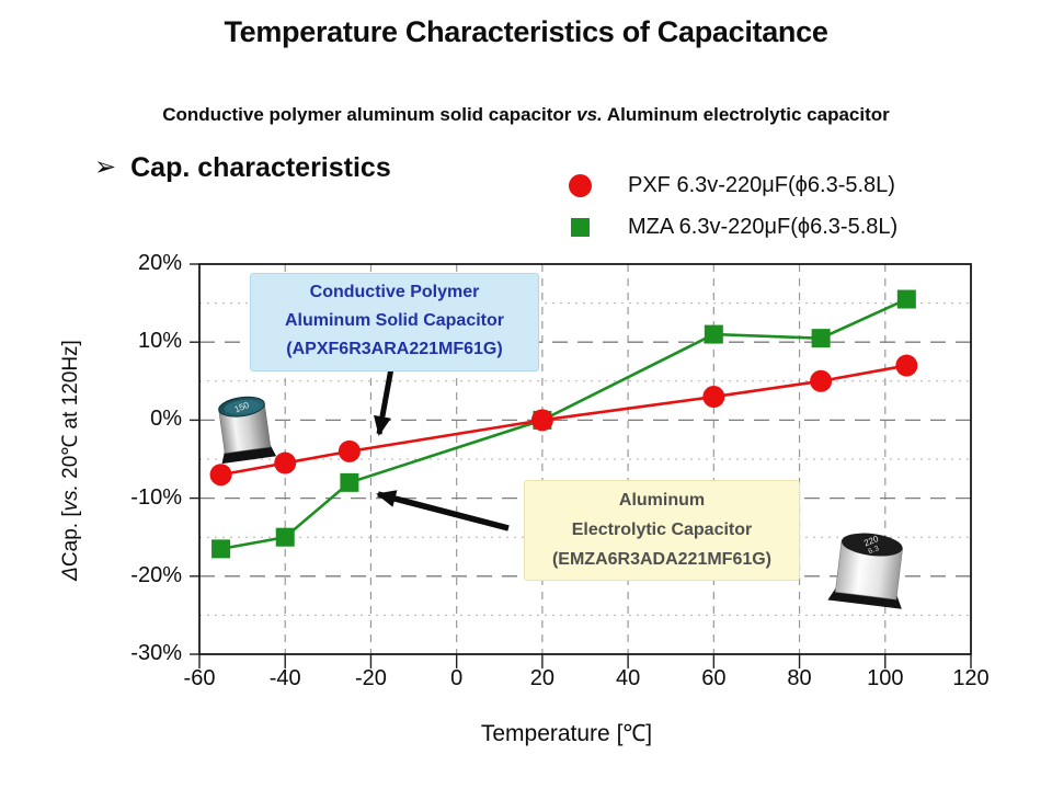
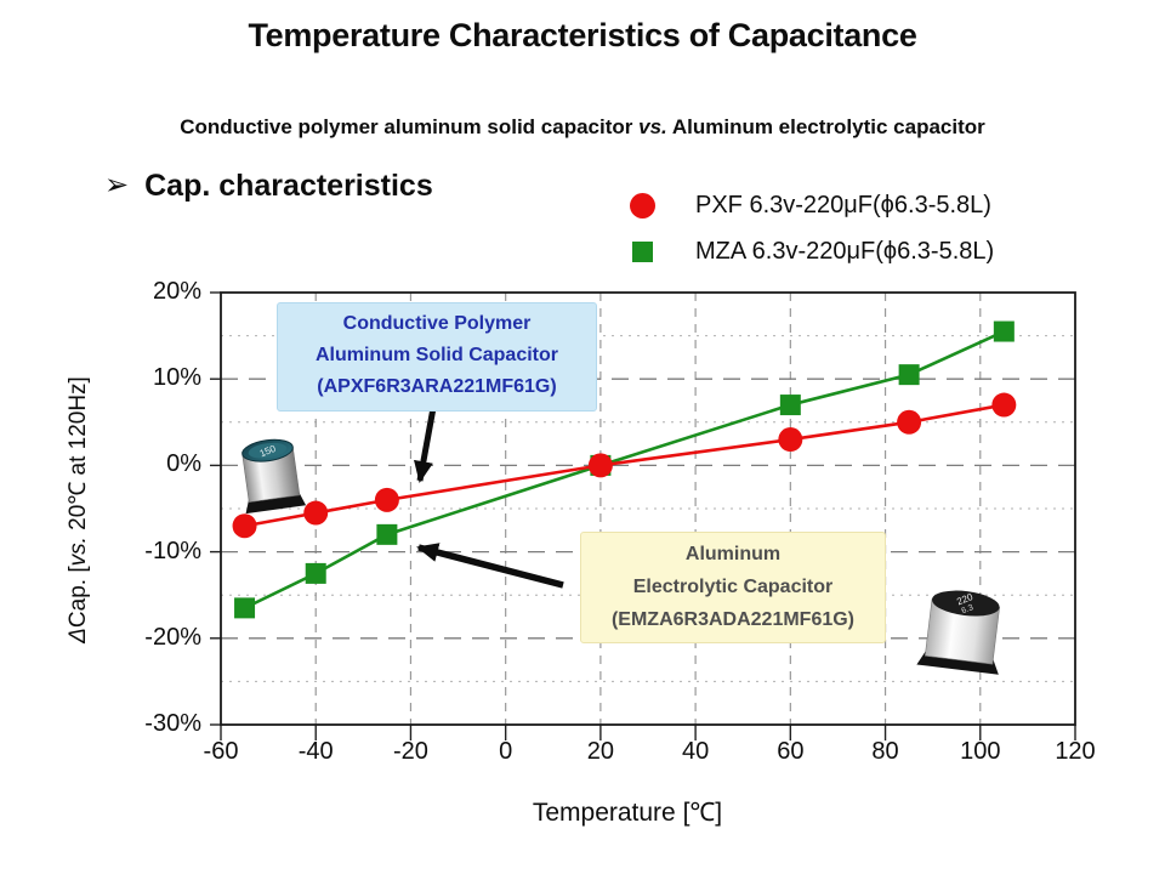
MZA 6.3v-220μF(ϕ6.3-5.8L)/-40: -15 -> -12
MZA 6.3v-220μF(ϕ6.3-5.8L)/60: 11 -> 7
